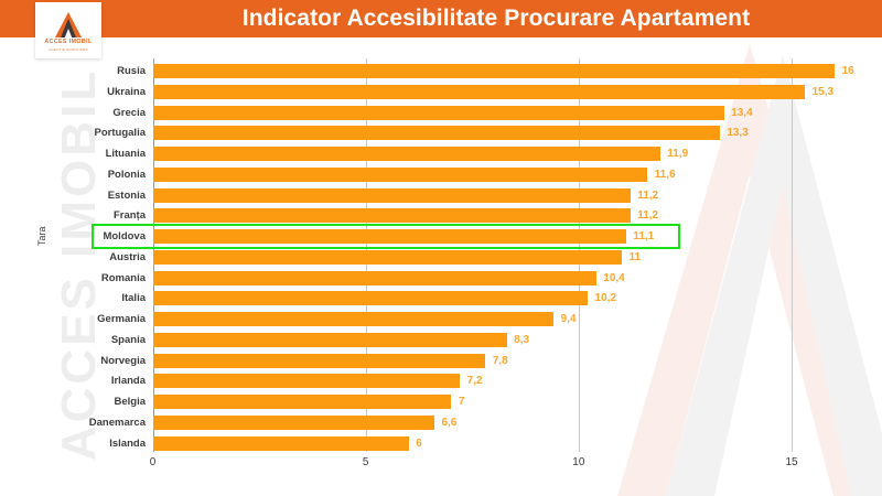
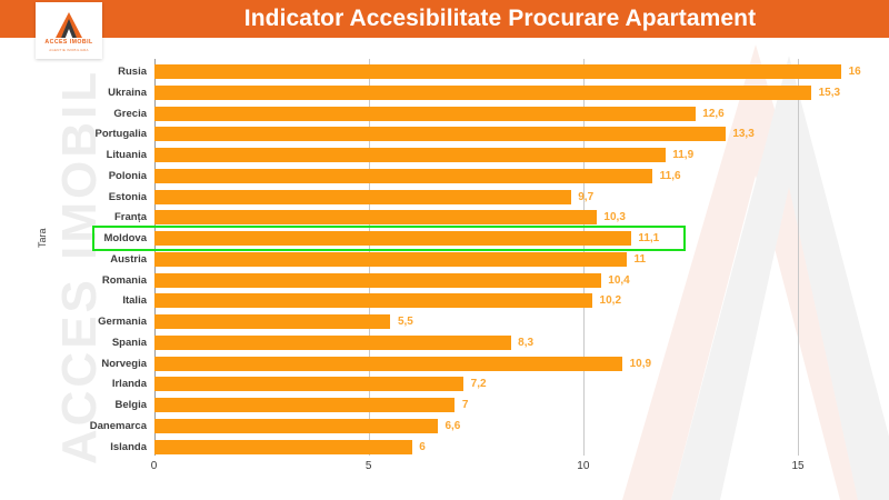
Grecia: 13,4 -> 12,6
Estonia: 11,2 -> 9,7
Franța: 11,2 -> 10,3
Germania: 9,4 -> 5,5
Norvegia: 7,8 -> 10,9
